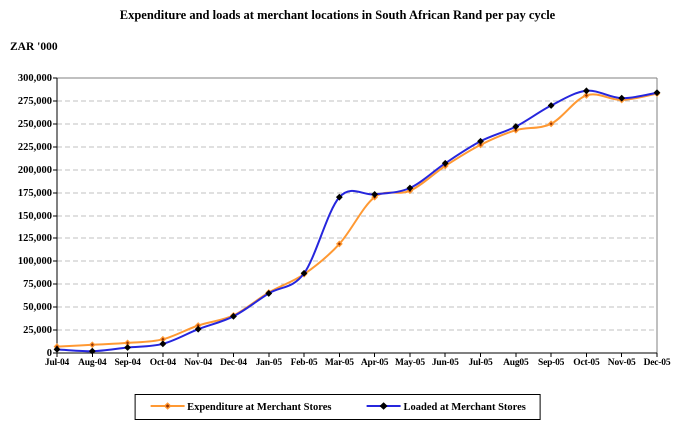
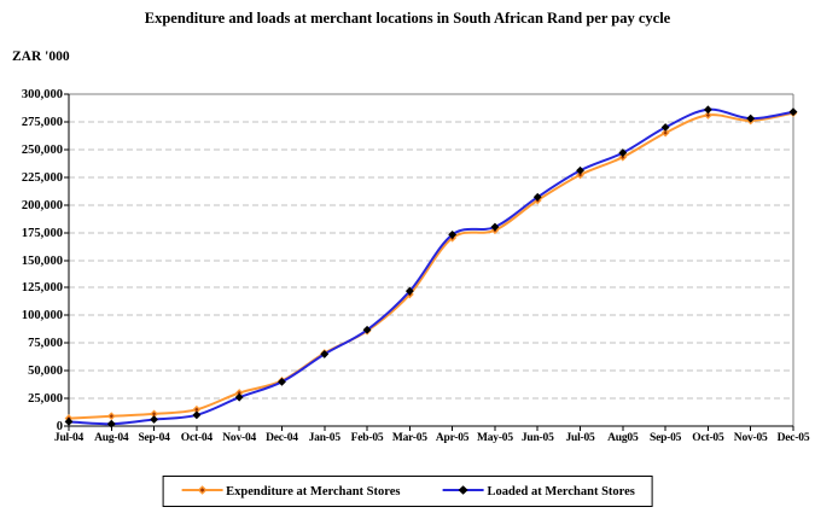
Loaded at Merchant Stores/Mar-05: 170000 -> 120000
Expenditure at Merchant Stores/Sep-05: 250000 -> 260000
